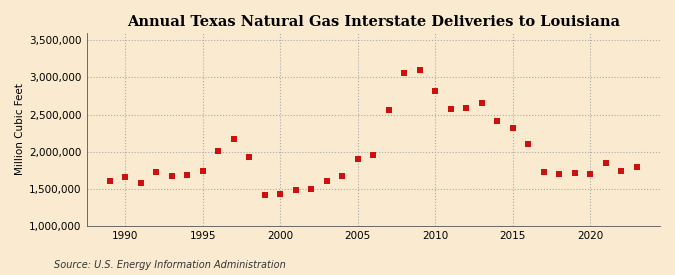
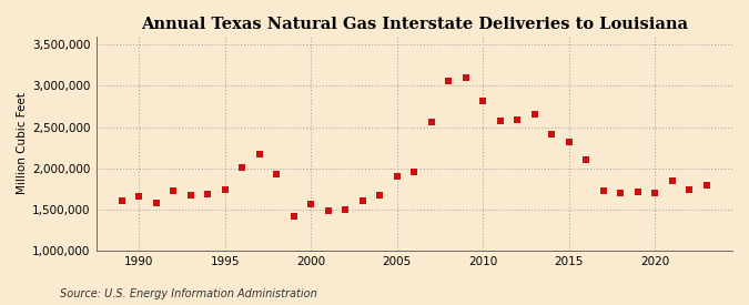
2000: 1,430,000 -> 1,560,000
